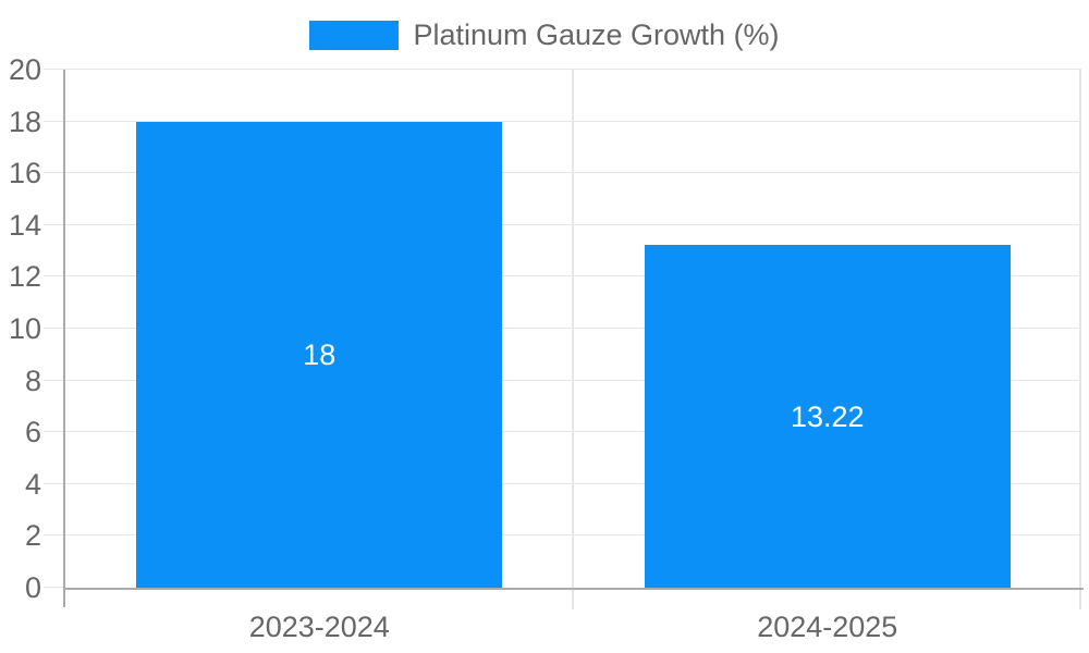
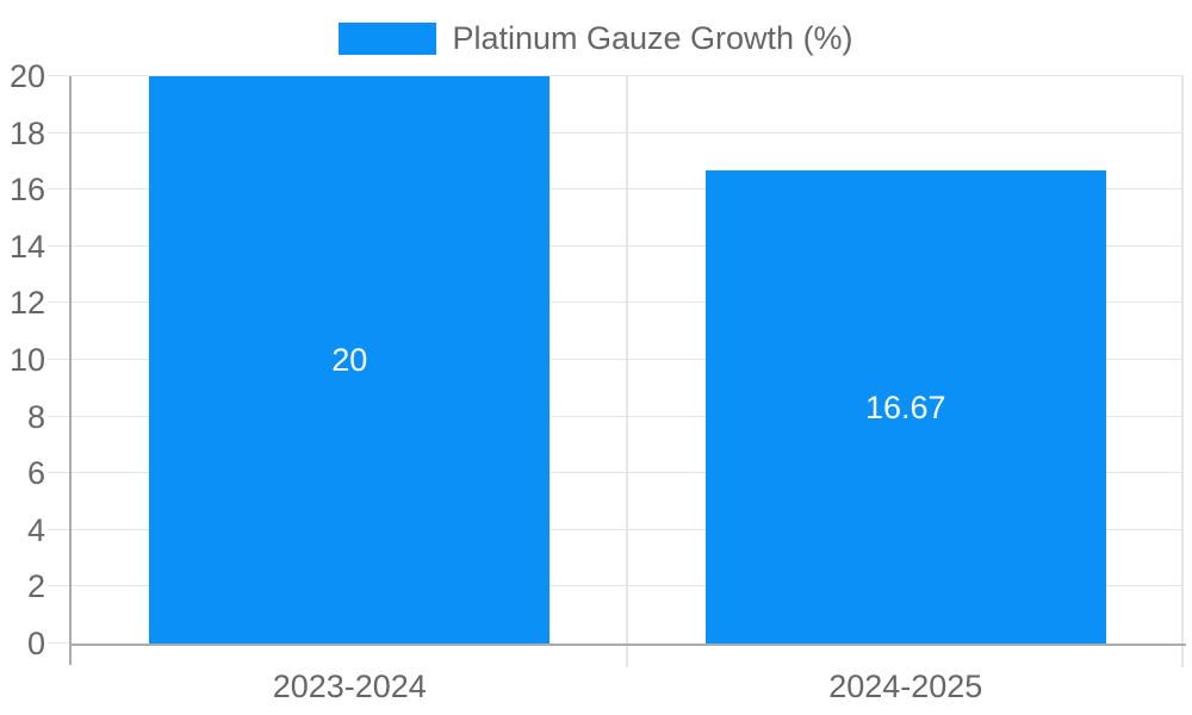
2023-2024: 18 -> 20
2024-2025: 13.22 -> 16.67
